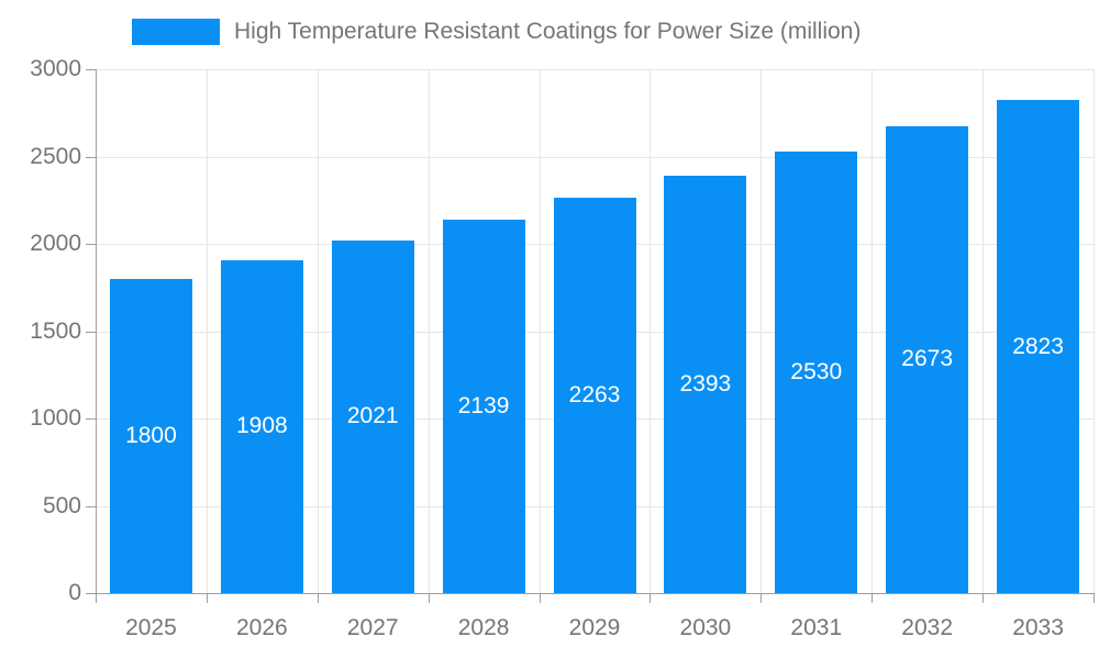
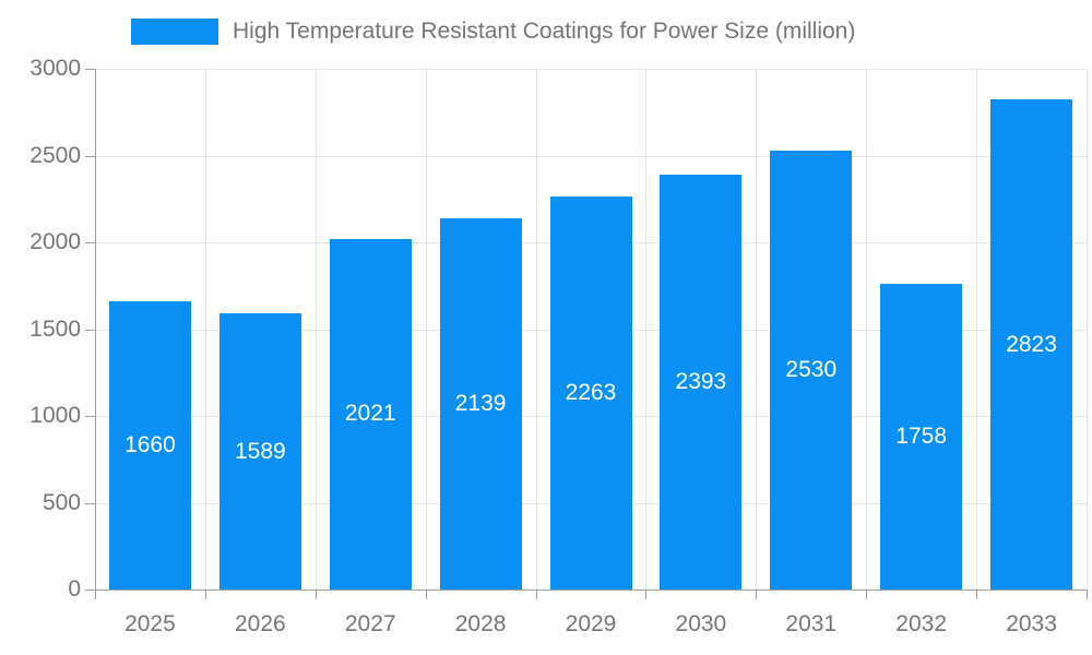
2025: 1800 -> 1660
2026: 1908 -> 1589
2032: 2673 -> 1758
